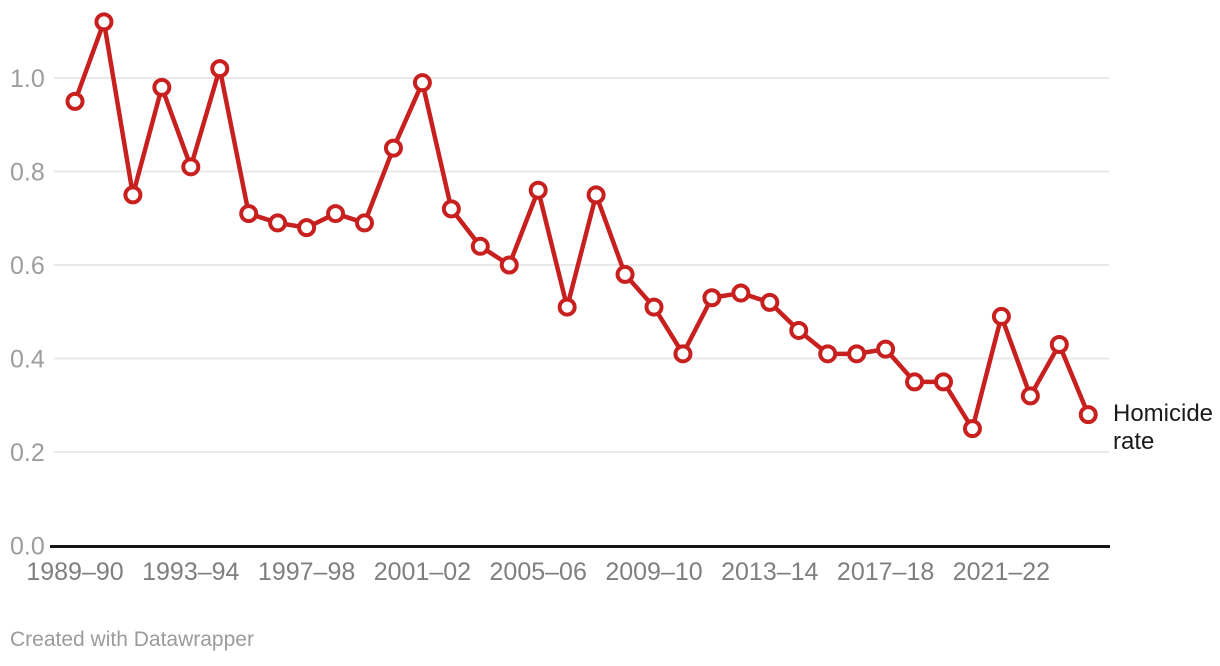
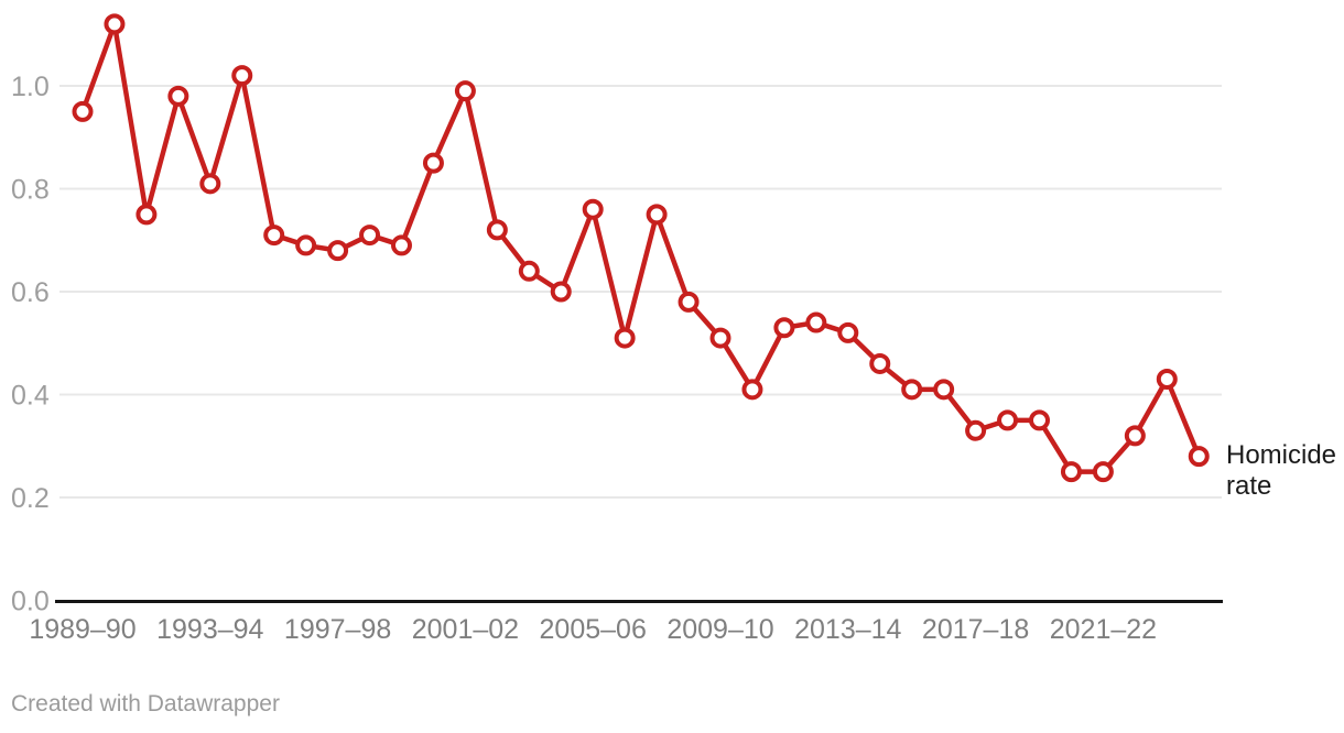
2017–18: 0.42 -> 0.33
2021–22: 0.49 -> 0.25
